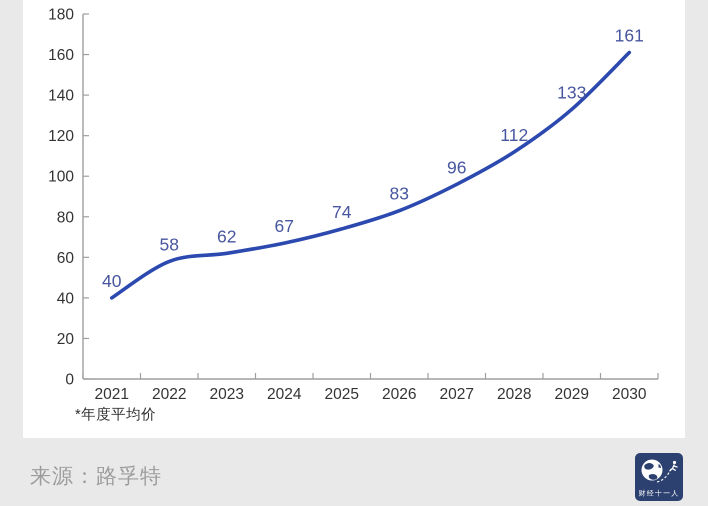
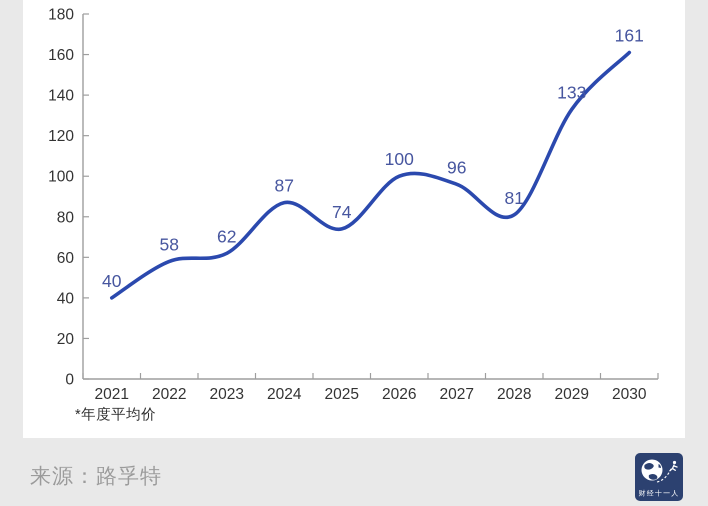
2024: 67 -> 87
2026: 83 -> 100
2028: 112 -> 81
